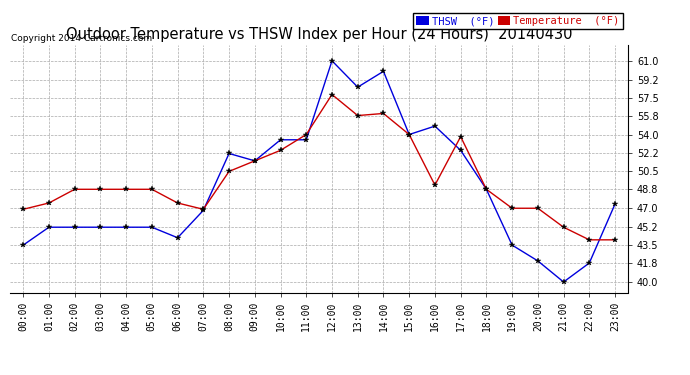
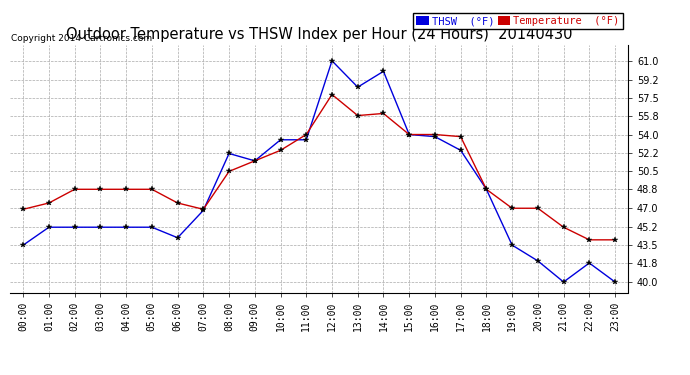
THSW (°F)/16:00: 54.8 -> 53.8
Temperature (°F)/16:00: 49.2 -> 54.0
THSW (°F)/23:00: 47.4 -> 40.0
